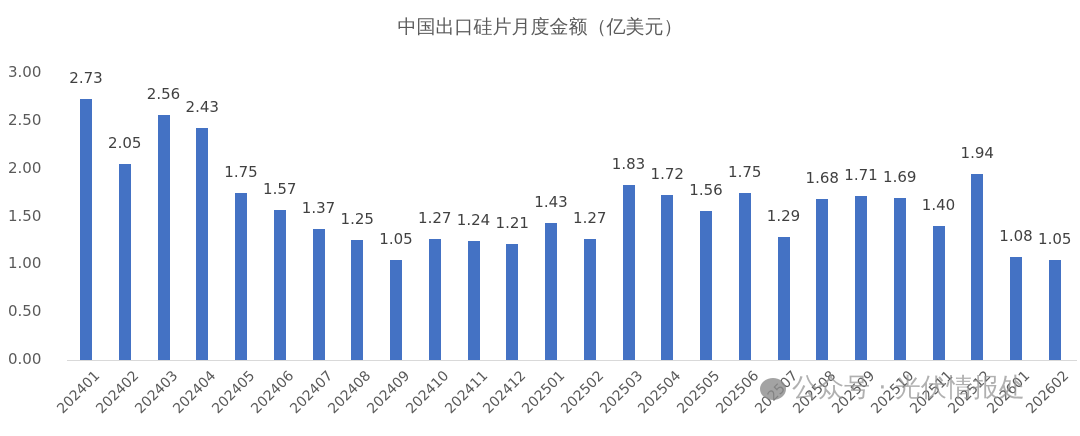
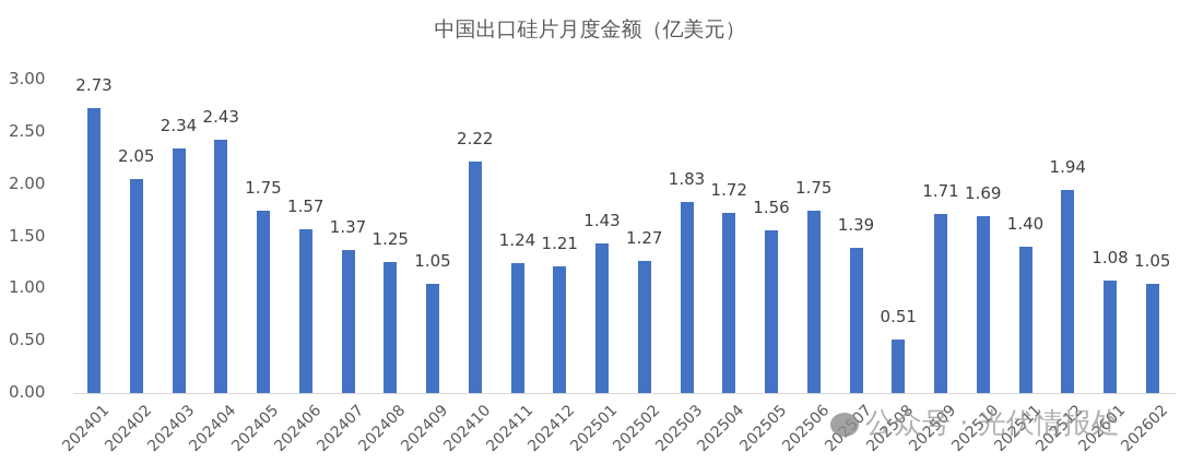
202403: 2.56 -> 2.34
202410: 1.27 -> 2.22
202507: 1.29 -> 1.39
202508: 1.68 -> 0.51
